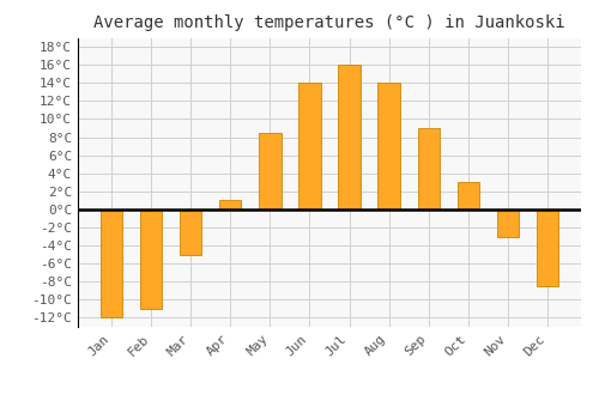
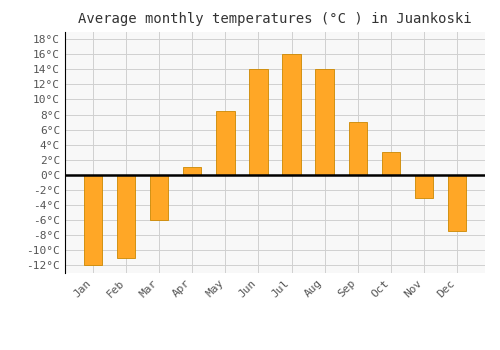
Mar: -5.0°C -> -6.0°C
Sep: 9.0°C -> 7.0°C
Dec: -8.5°C -> -7.4°C
